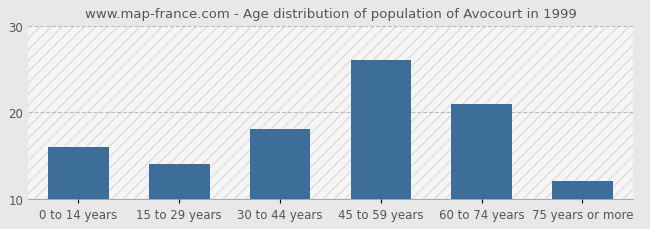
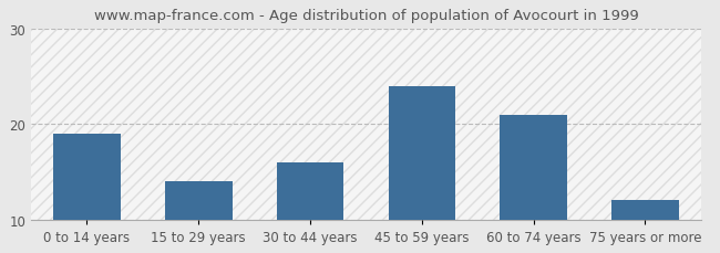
0 to 14 years: 16 -> 19
30 to 44 years: 18 -> 16
45 to 59 years: 26 -> 24
